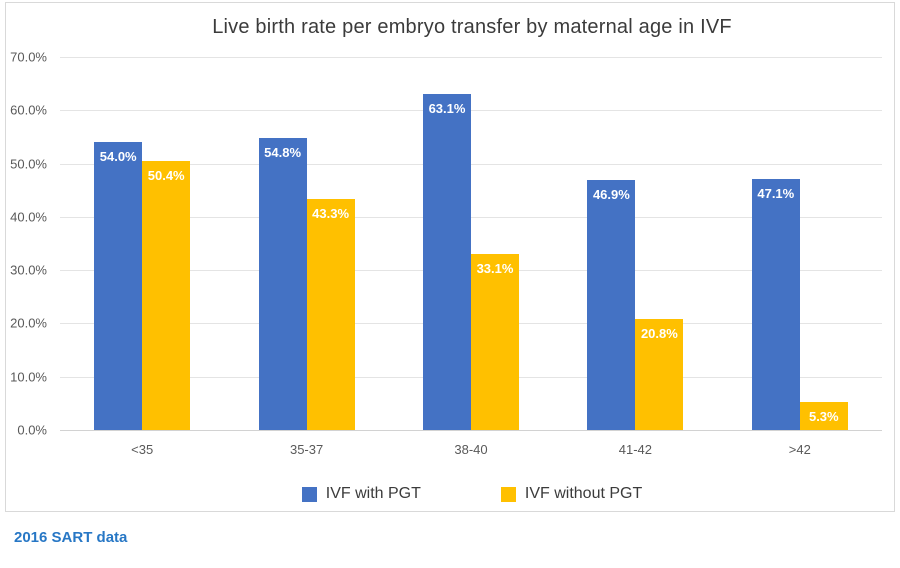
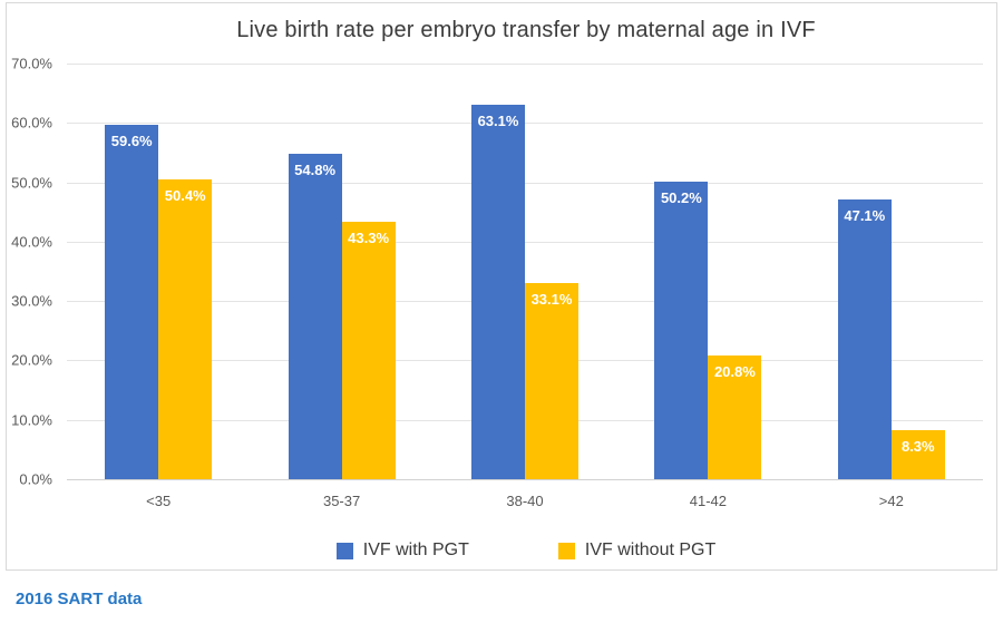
IVF with PGT/<35: 54.0% -> 59.6%
IVF with PGT/41-42: 46.9% -> 50.2%
IVF without PGT/>42: 5.3% -> 8.3%
